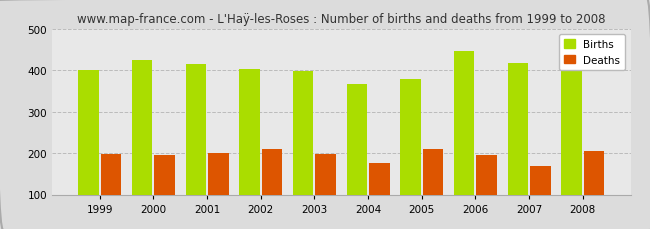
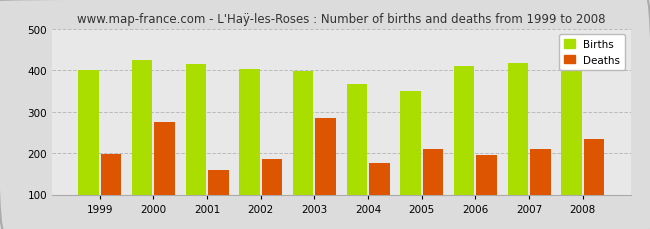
Deaths/2000: 195 -> 275
Deaths/2001: 200 -> 160
Deaths/2002: 209 -> 185
Deaths/2003: 198 -> 285
Births/2005: 380 -> 350
Births/2006: 446 -> 410
Deaths/2007: 169 -> 210
Deaths/2008: 206 -> 235
